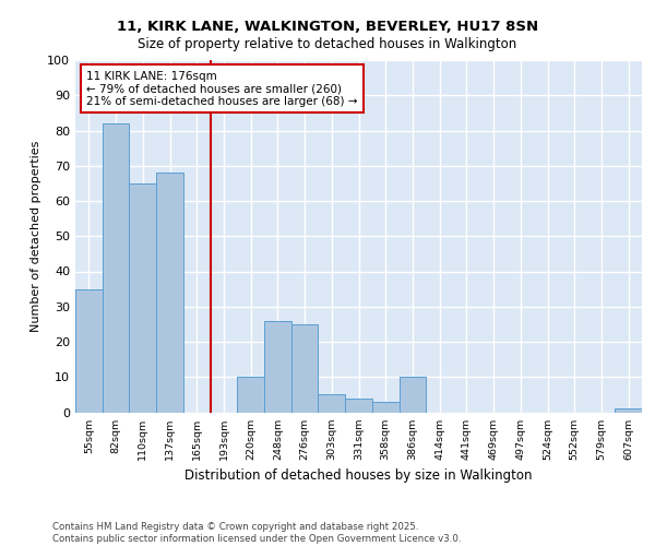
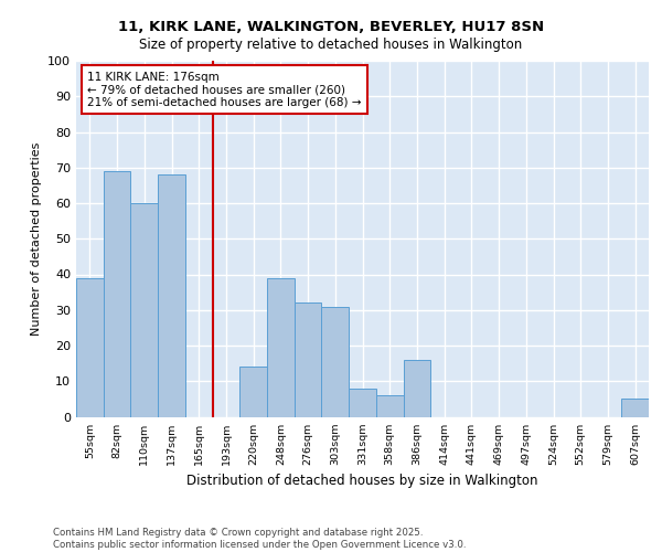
55sqm: 35 -> 39
82sqm: 82 -> 69
110sqm: 65 -> 60
220sqm: 10 -> 14
248sqm: 26 -> 39
276sqm: 25 -> 32
303sqm: 5 -> 31
331sqm: 4 -> 8
358sqm: 3 -> 6
386sqm: 10 -> 16
607sqm: 1 -> 5
